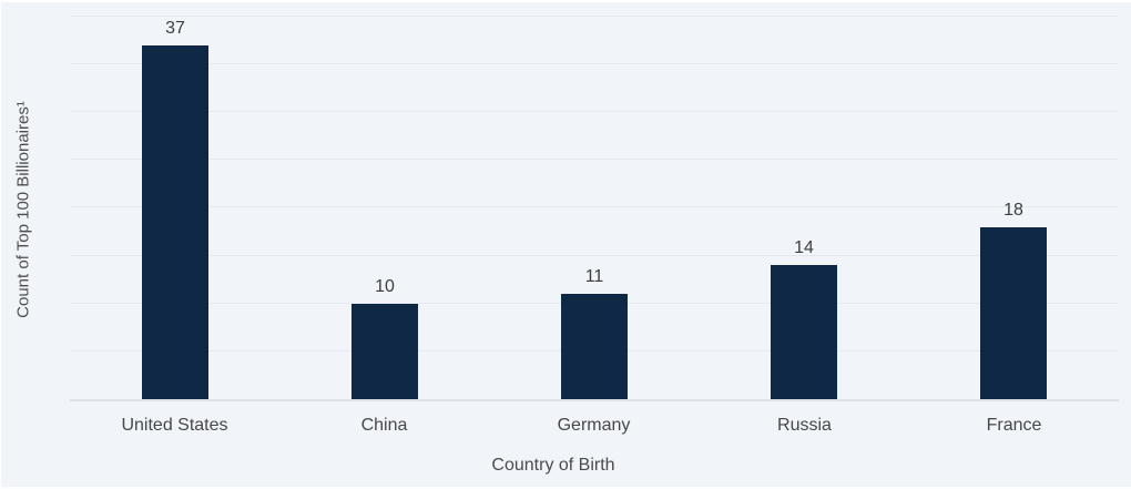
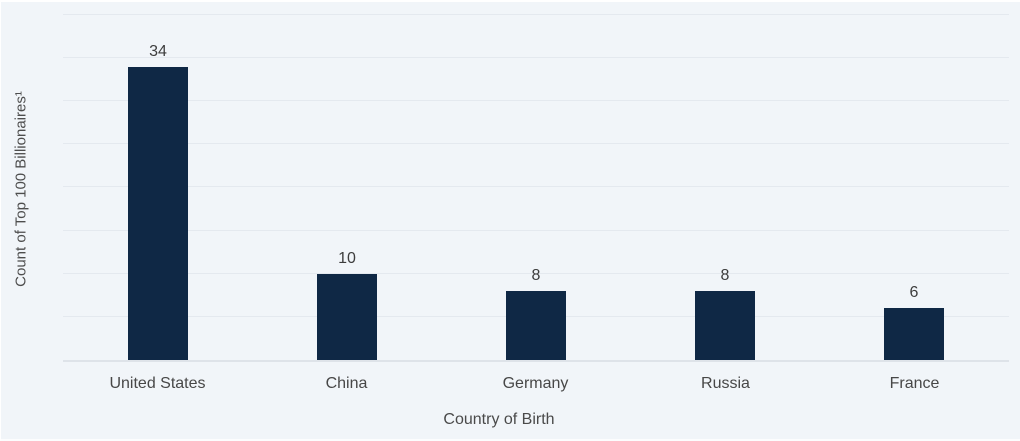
United States: 37 -> 34
Germany: 11 -> 8
Russia: 14 -> 8
France: 18 -> 6
